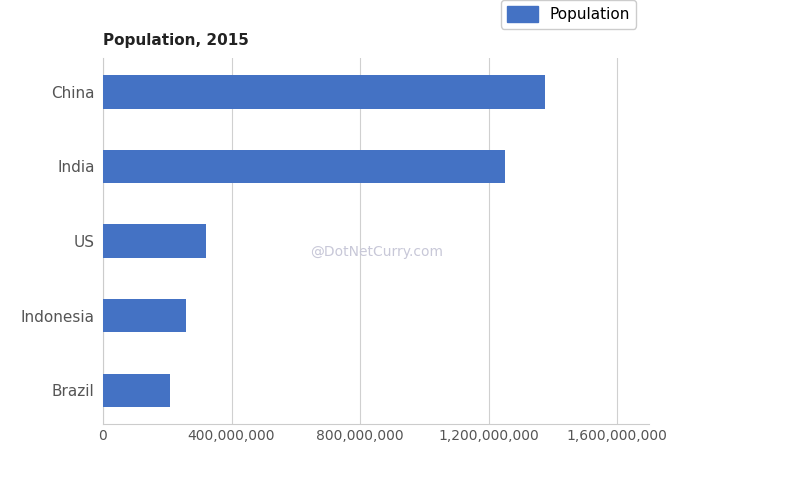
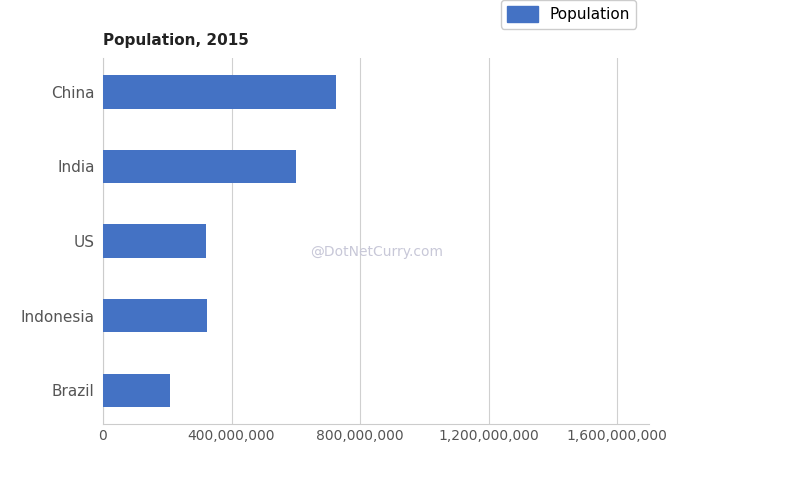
China: 1,376,000,000 -> 725,000,000
India: 1,252,000,000 -> 600,000,000
Indonesia: 258,000,000 -> 325,000,000
